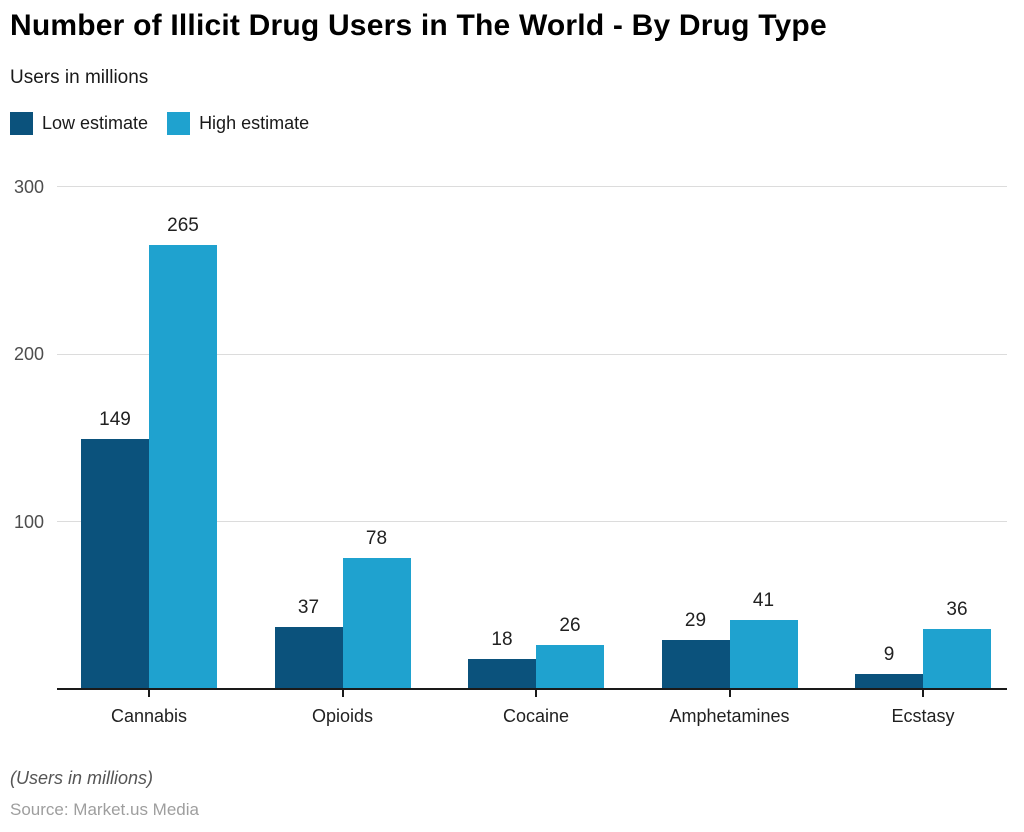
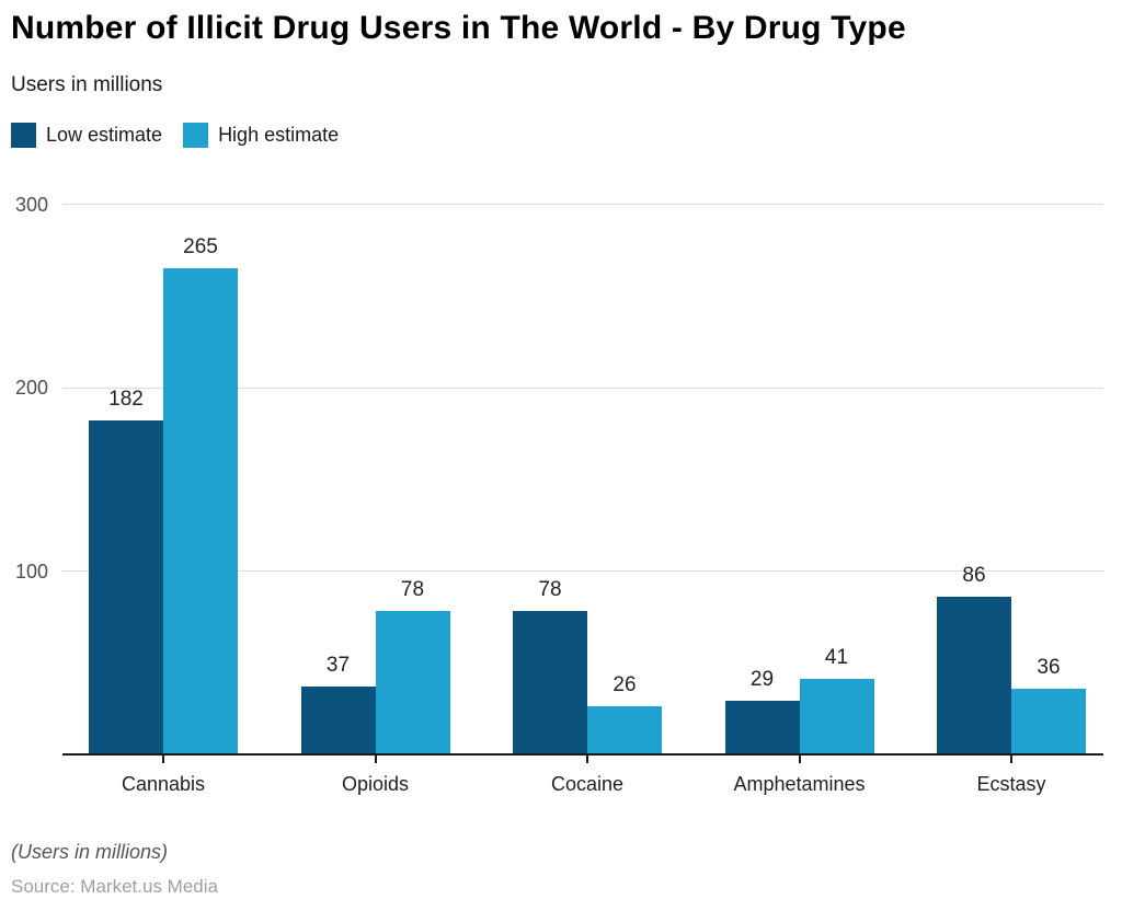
Low estimate/Cannabis: 149 -> 182
Low estimate/Cocaine: 18 -> 78
Low estimate/Ecstasy: 9 -> 86
